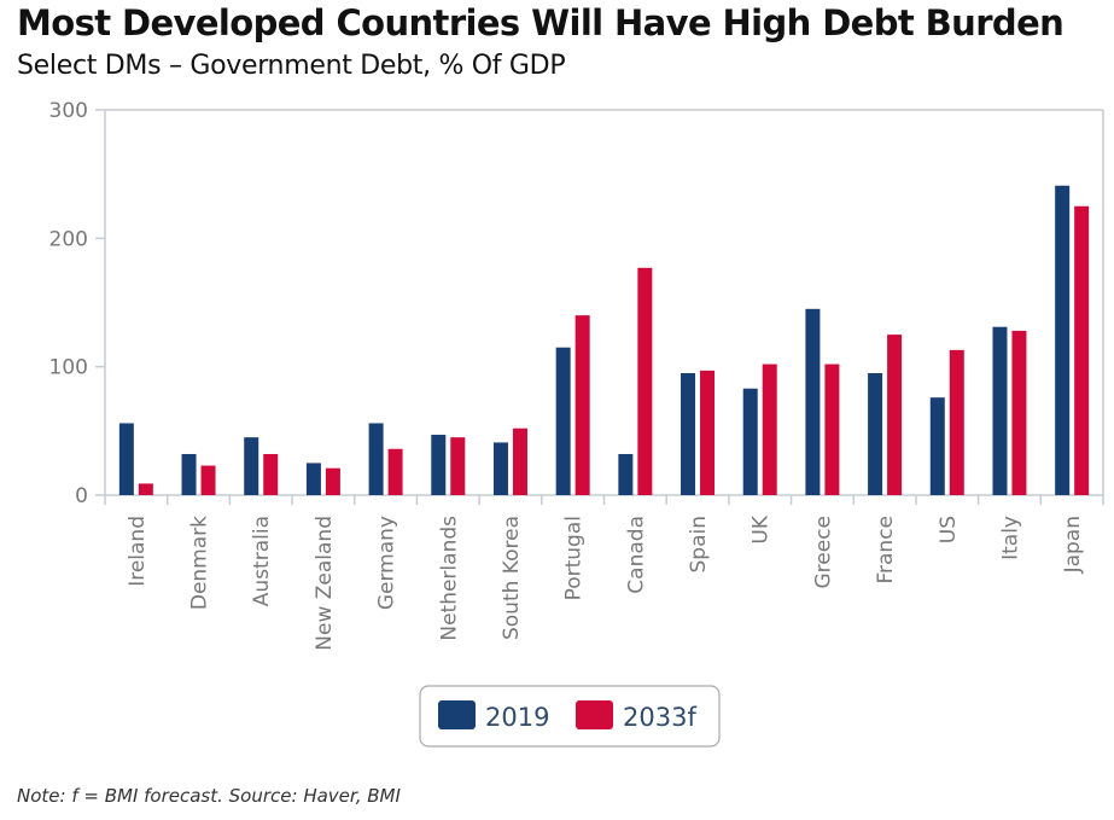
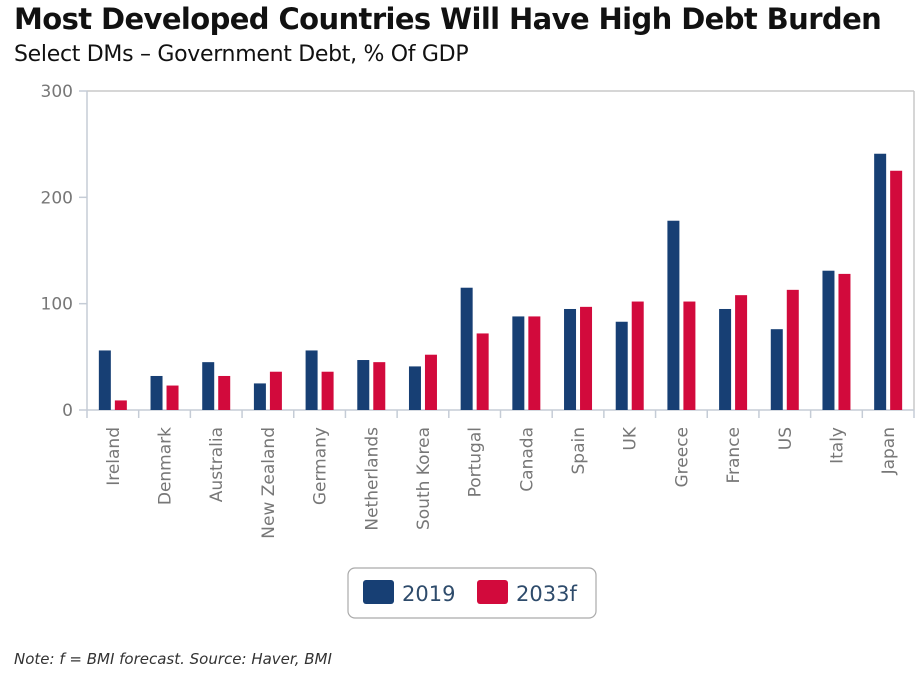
2033f/New Zealand: 21 -> 36
2033f/Portugal: 140 -> 72
2019/Canada: 32 -> 88
2033f/Canada: 177 -> 88
2019/Greece: 145 -> 178
2033f/France: 125 -> 108
